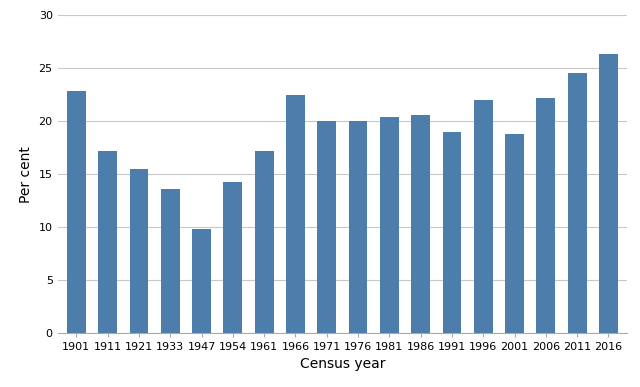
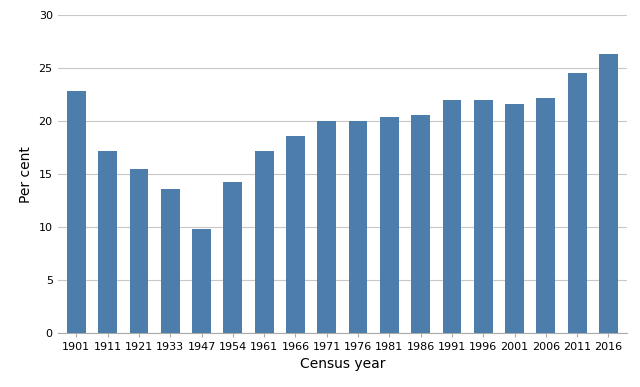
1966: 22.5 -> 18.6
1991: 19.0 -> 22.0
2001: 18.8 -> 21.6
